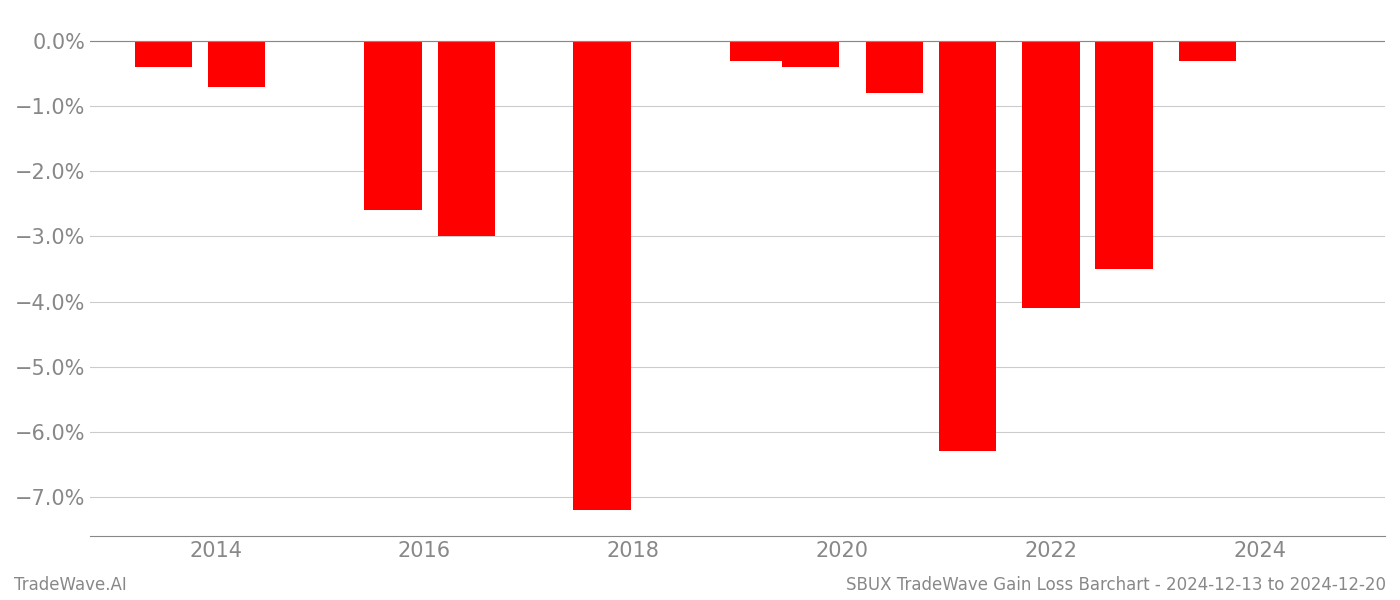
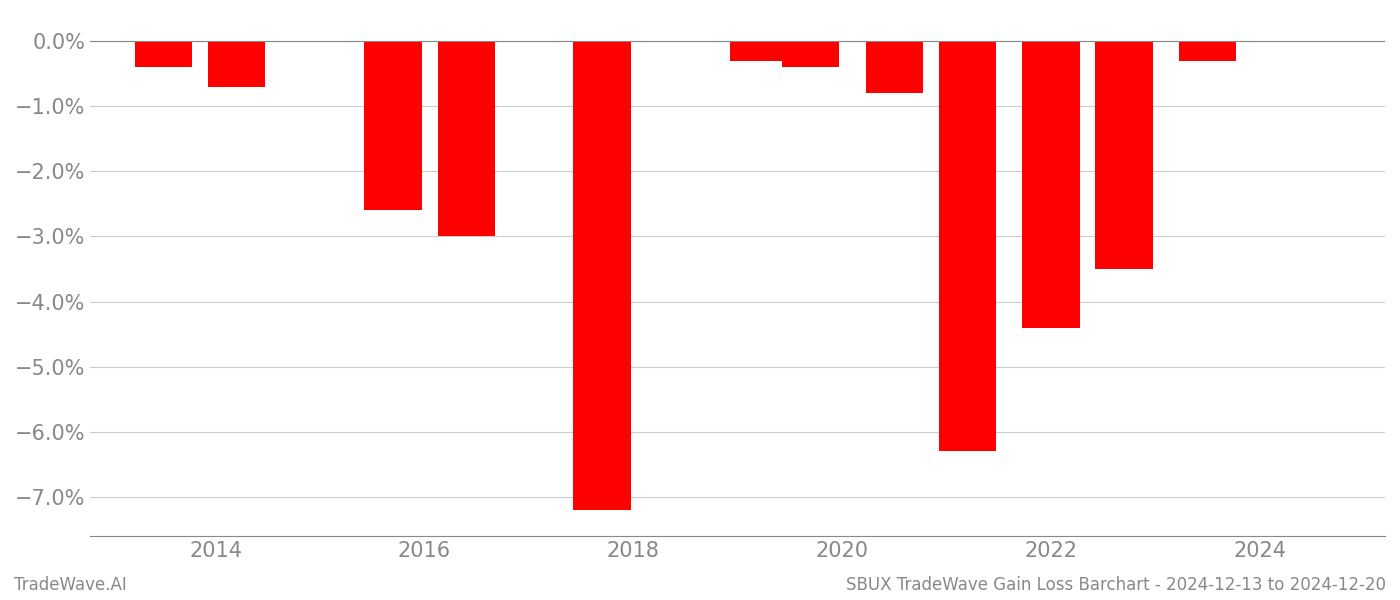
2022: -4.1% -> -4.4%
